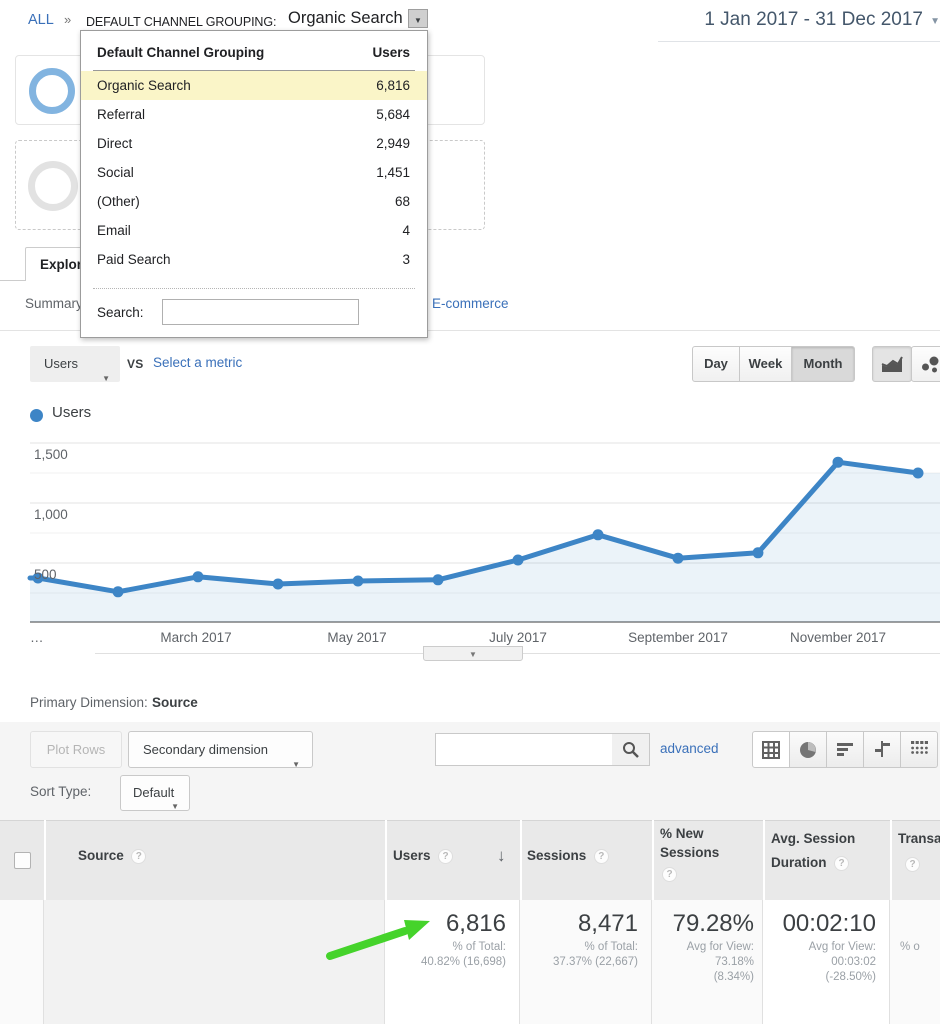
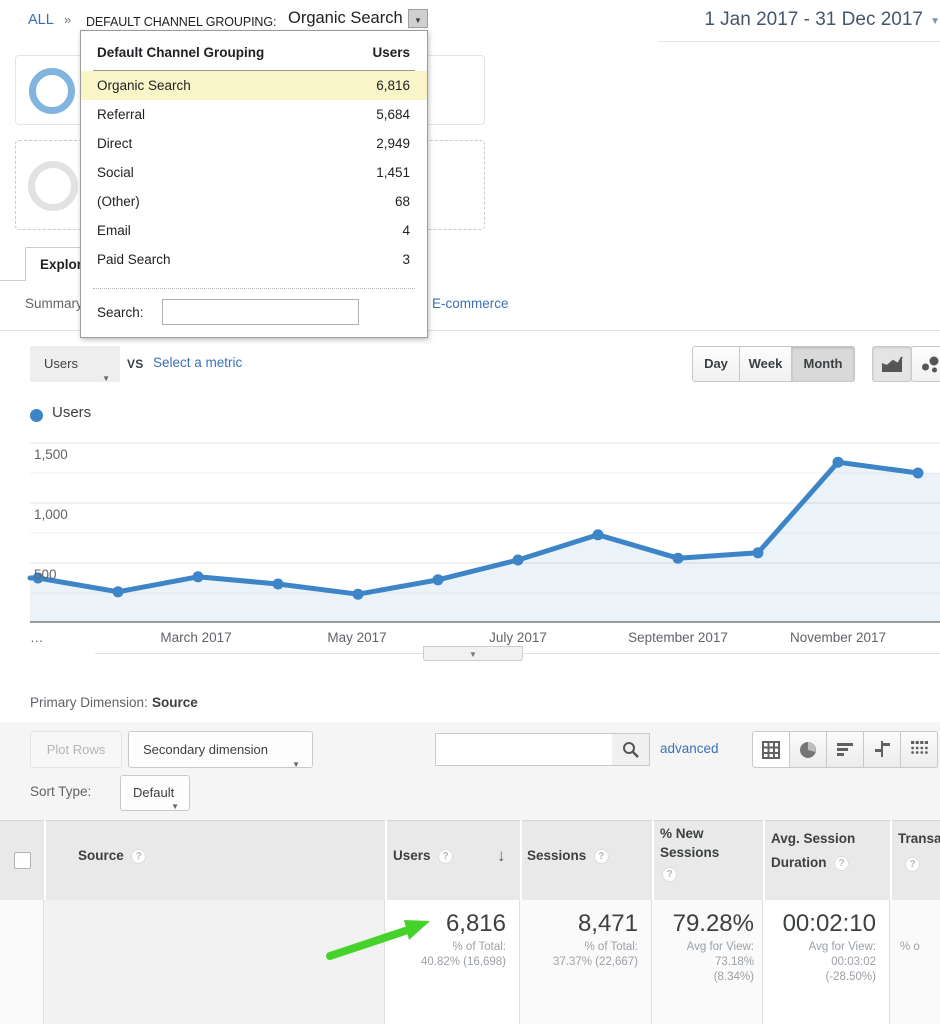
May 2017: 350 -> 240
